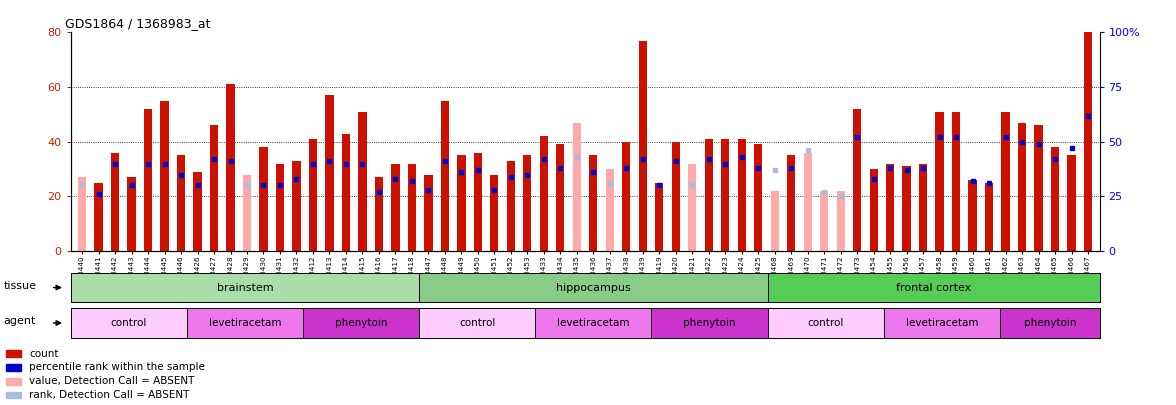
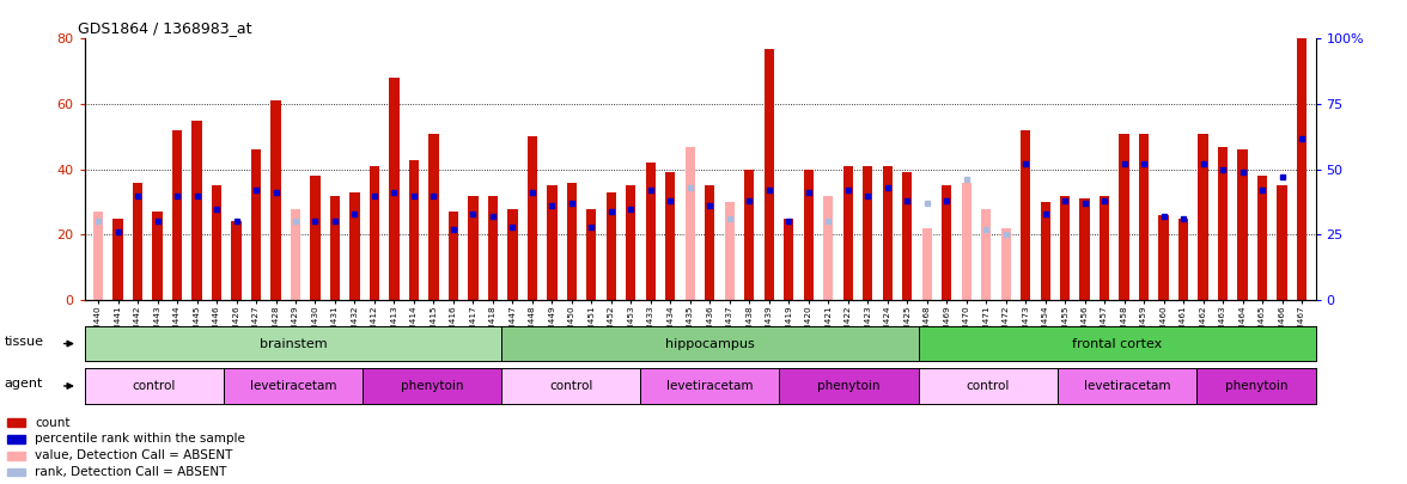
GSM53426: 29 -> 24
GSM53413: 57 -> 68
GSM53448: 55 -> 50
GSM53471: 22 -> 28
